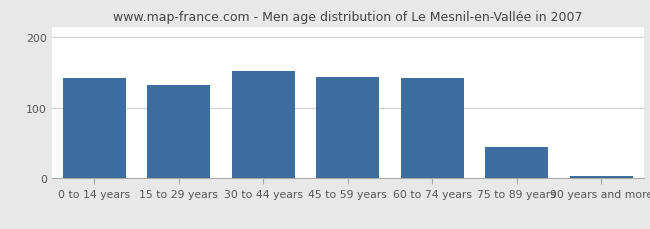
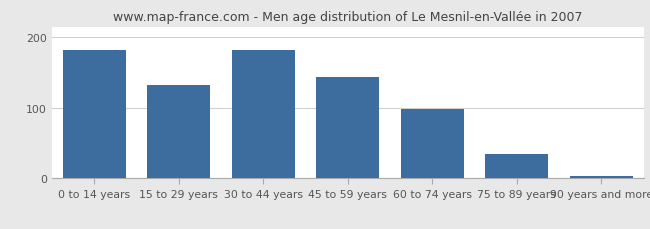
0 to 14 years: 142 -> 182
30 to 44 years: 152 -> 182
60 to 74 years: 142 -> 98
75 to 89 years: 44 -> 35
